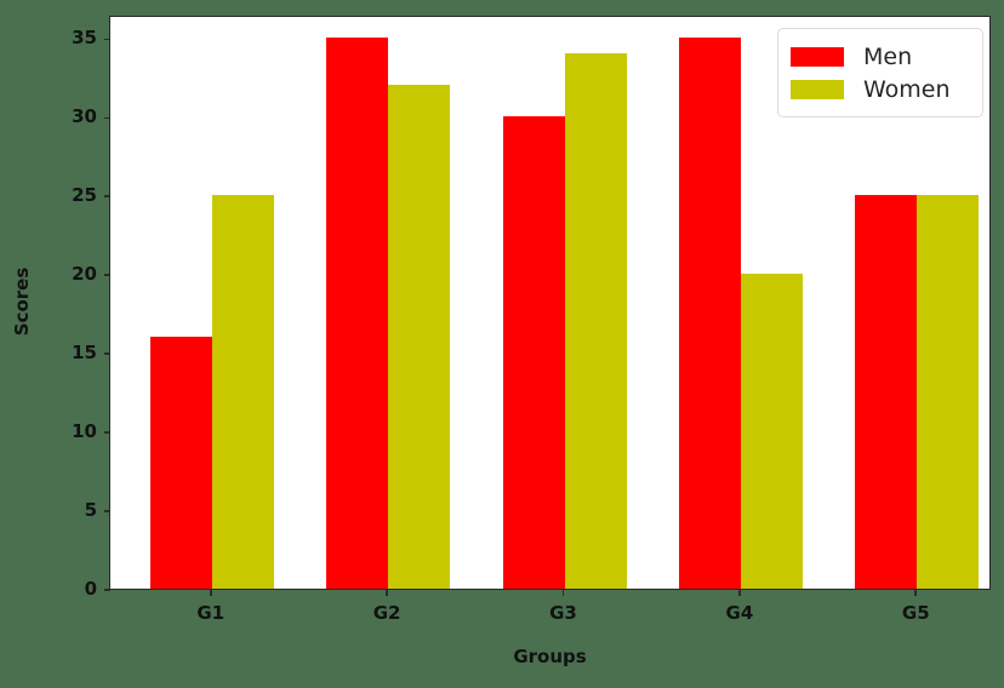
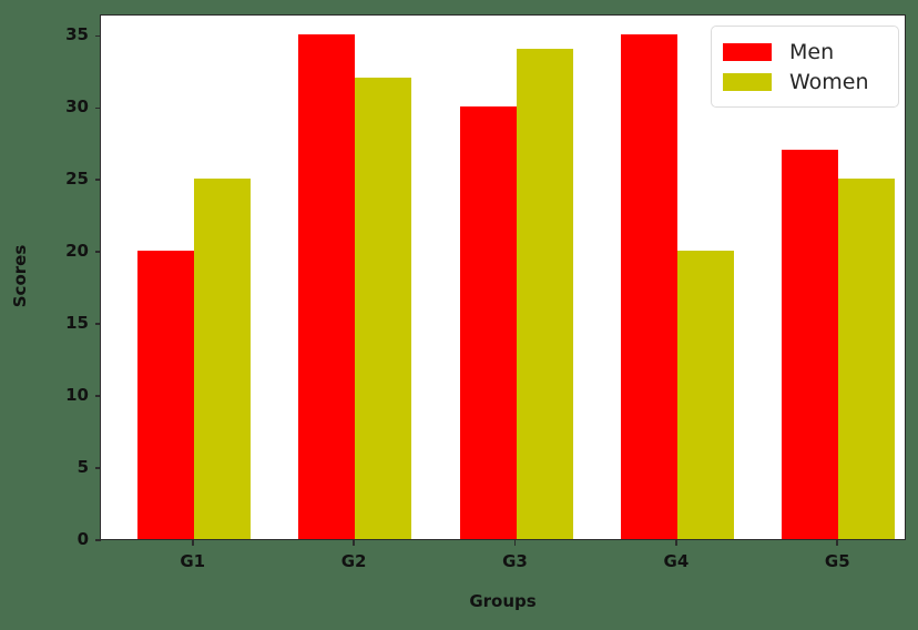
Men/G1: 16 -> 20
Men/G5: 25 -> 27
